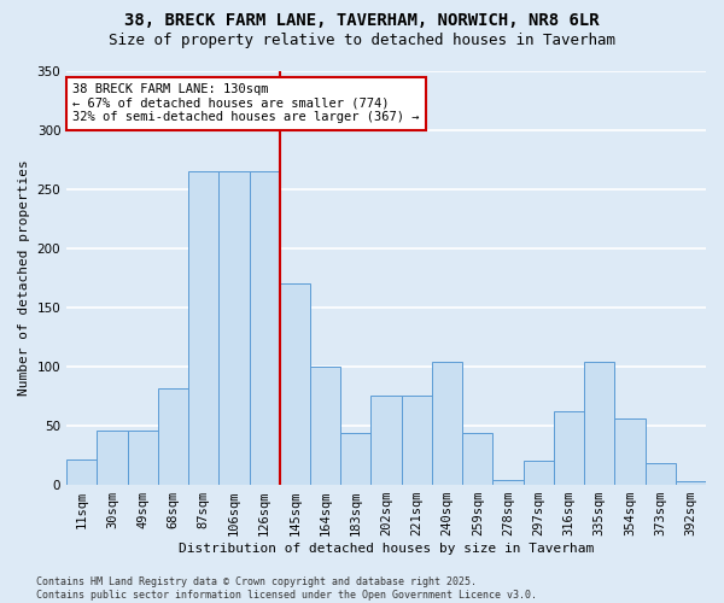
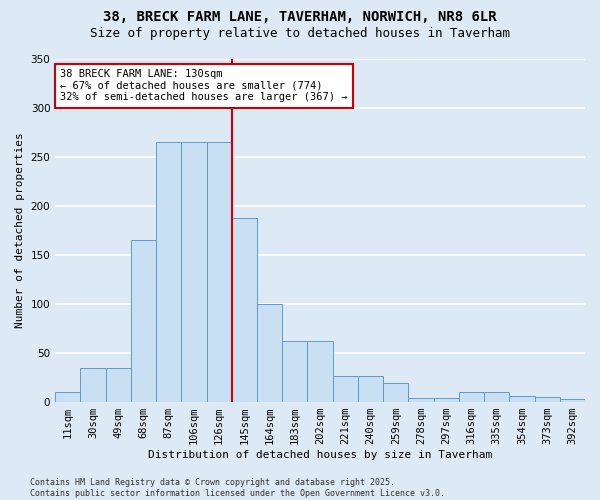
11sqm: 22 -> 10
30sqm: 46 -> 35
49sqm: 46 -> 35
68sqm: 82 -> 165
145sqm: 170 -> 188
183sqm: 44 -> 62
202sqm: 76 -> 62
221sqm: 76 -> 27
240sqm: 104 -> 27
259sqm: 44 -> 19
297sqm: 20 -> 4
316sqm: 62 -> 10
335sqm: 104 -> 10
354sqm: 56 -> 6
373sqm: 18 -> 5
